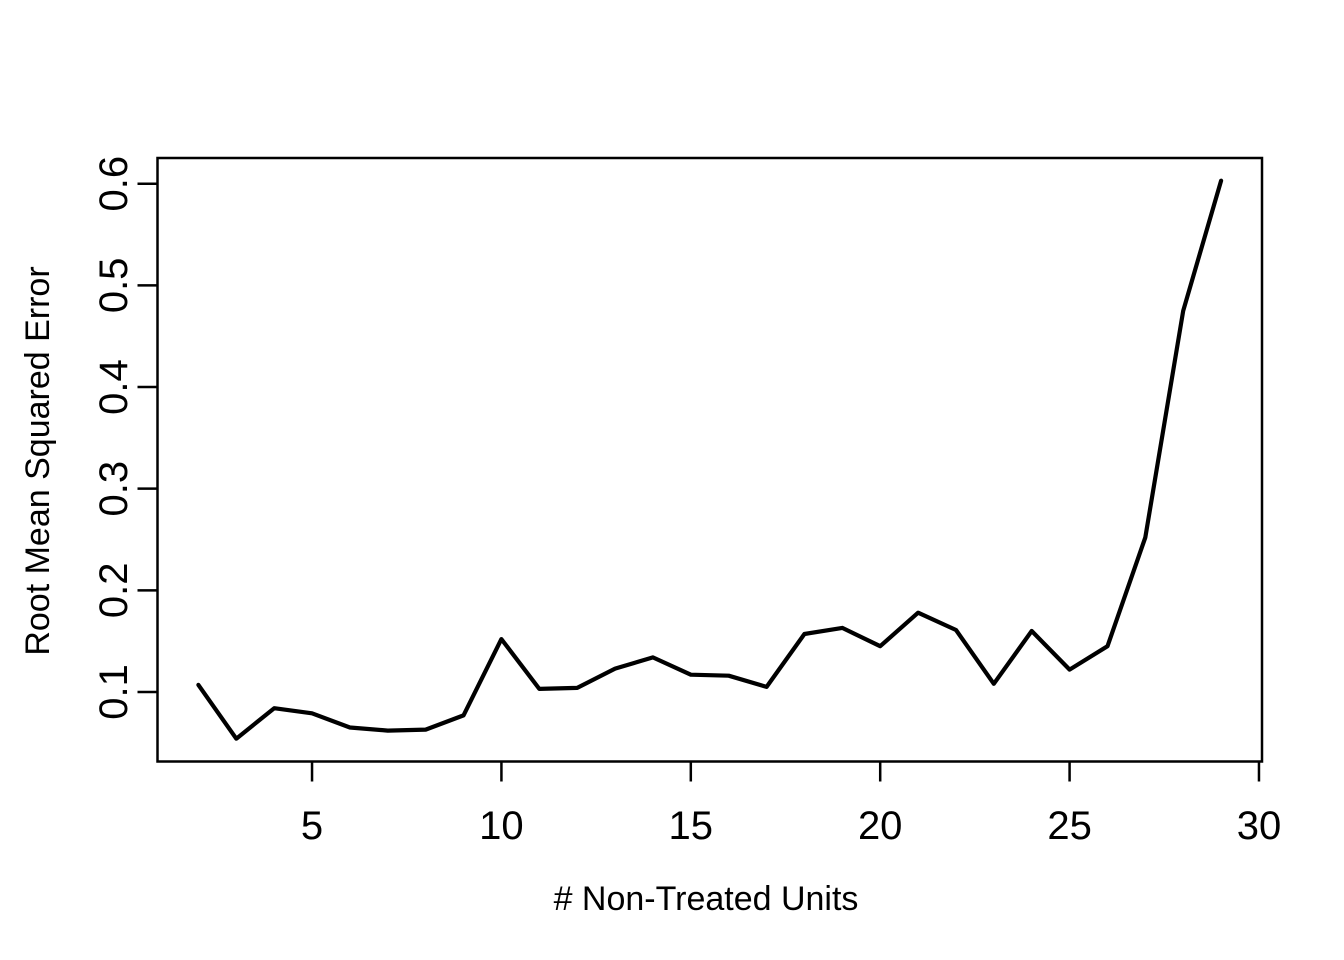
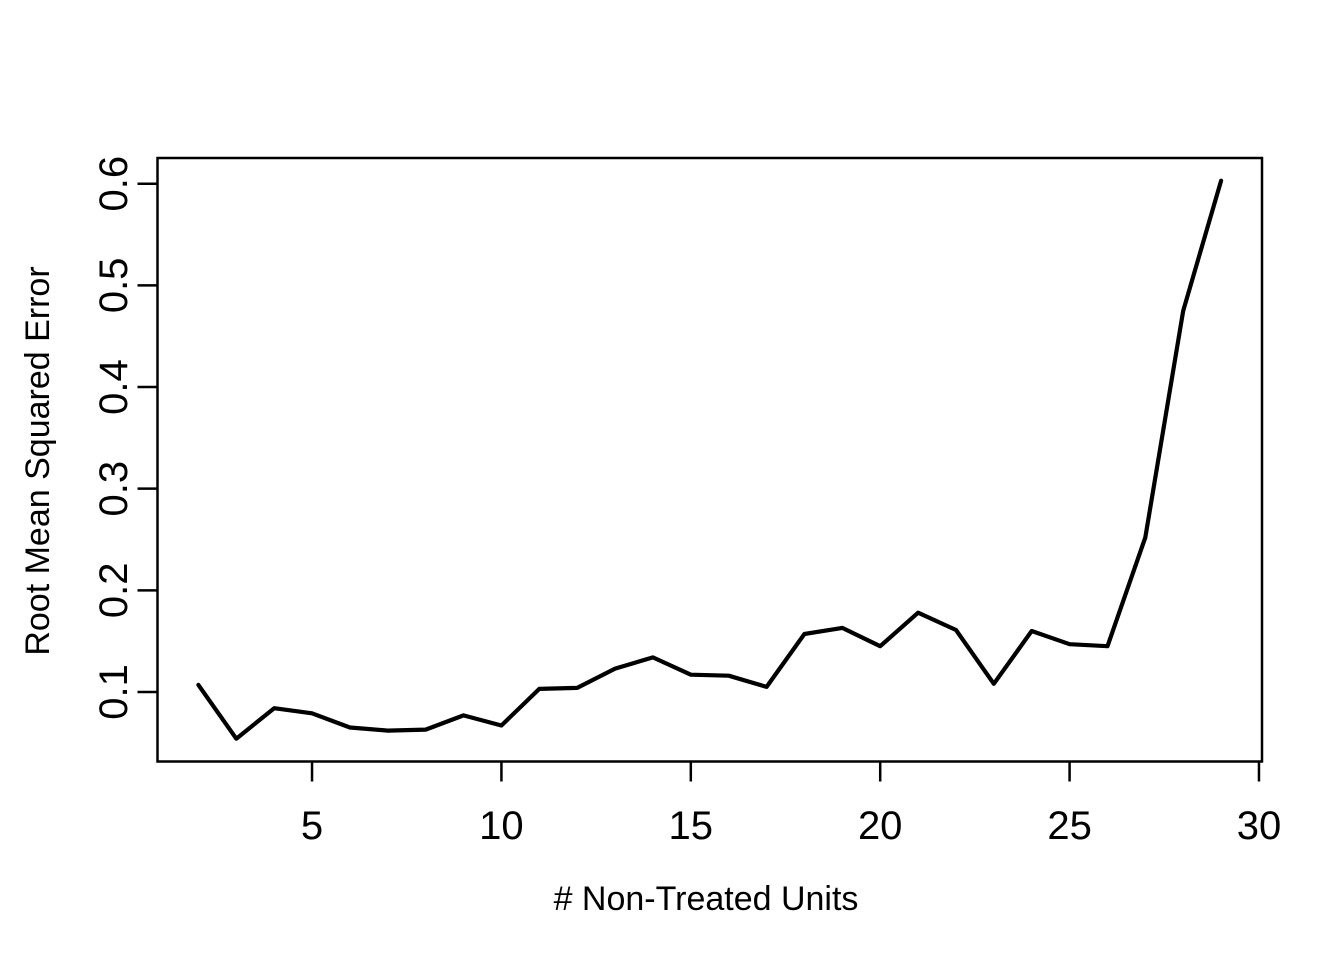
10: 0.152 -> 0.067
25: 0.122 -> 0.147
